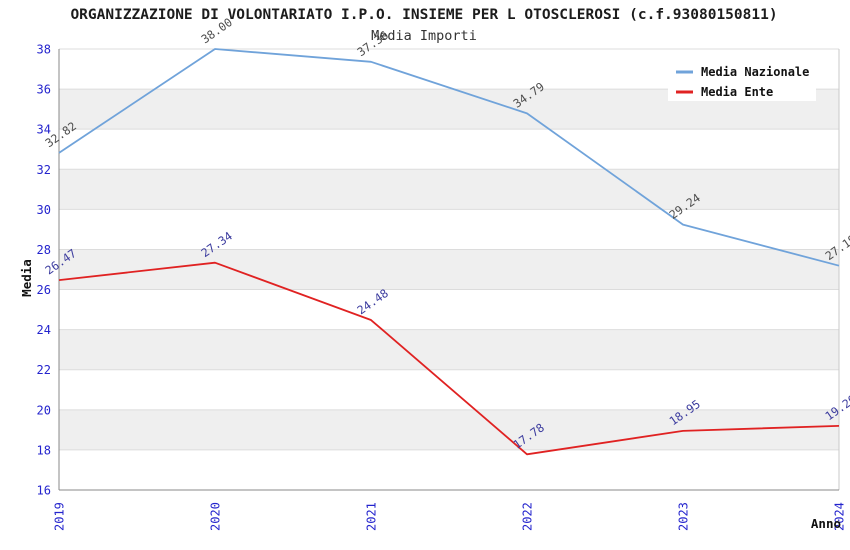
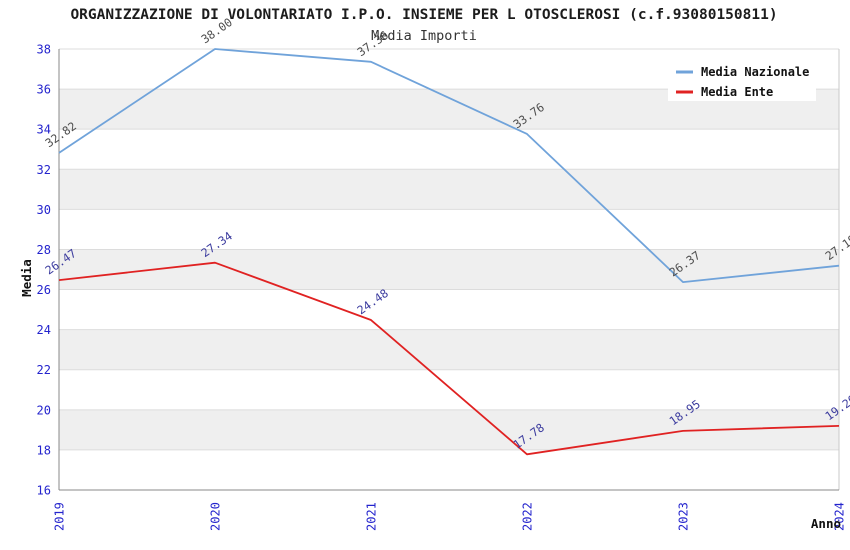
Media Nazionale/2022: 34.79 -> 33.76
Media Nazionale/2023: 29.24 -> 26.37
